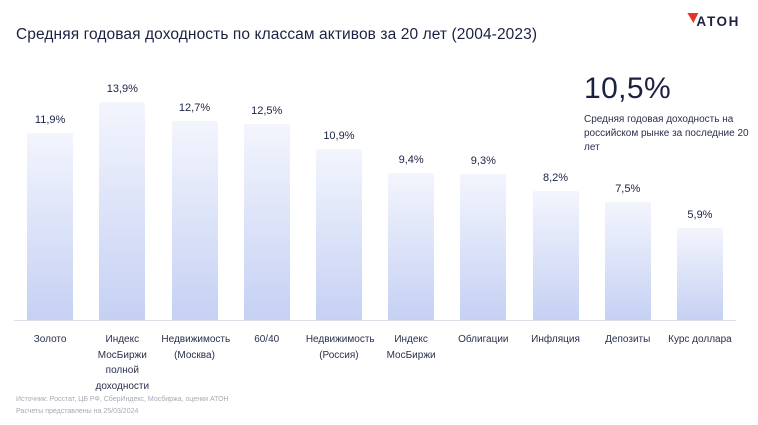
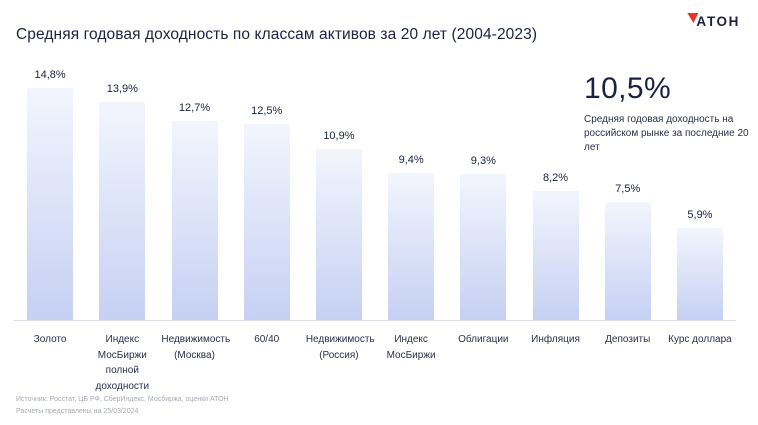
Золото: 11,9% -> 14,8%
